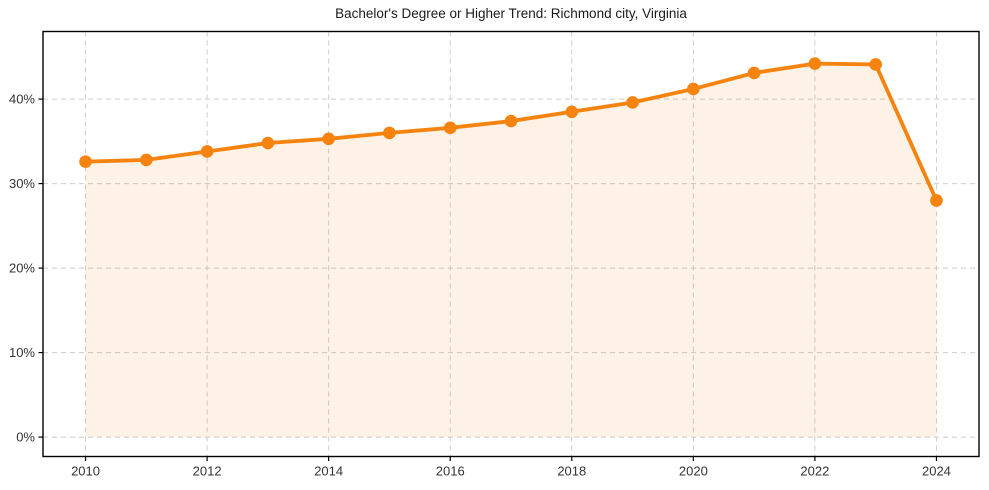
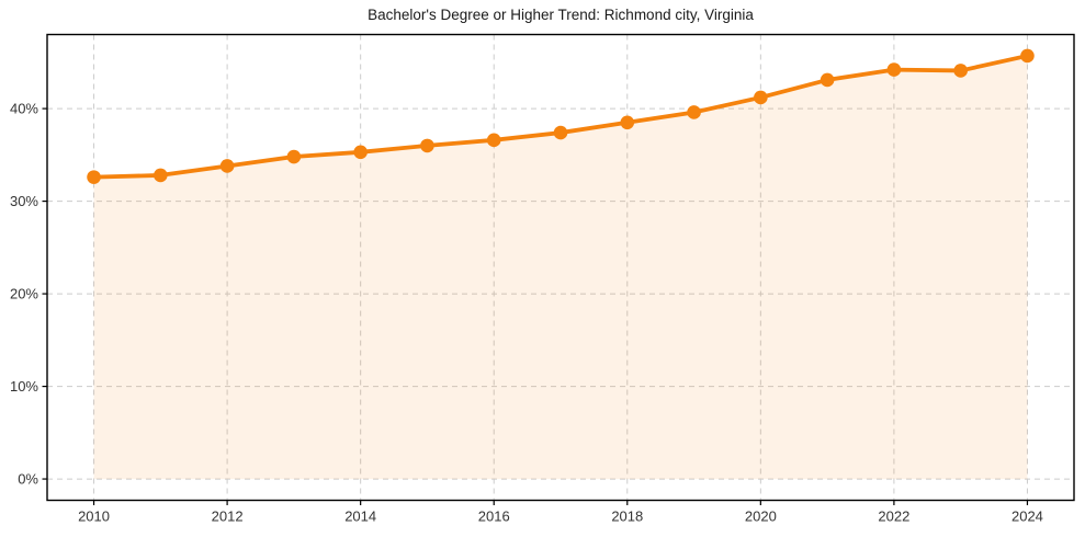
2024: 28% -> 46%
